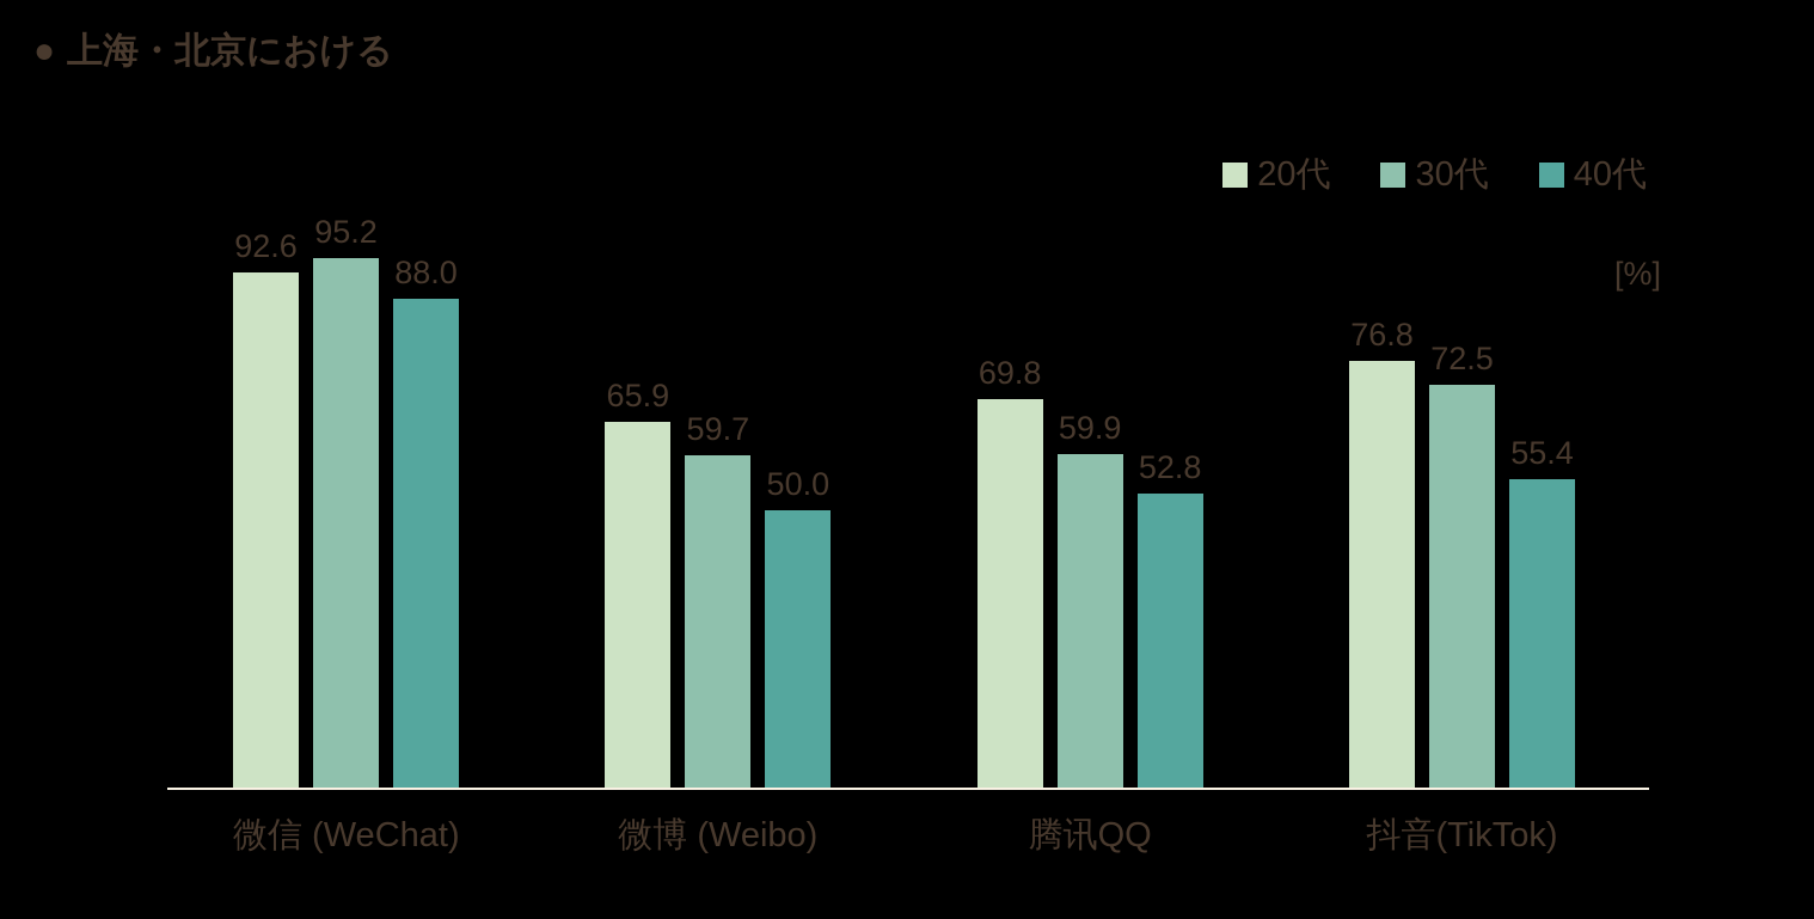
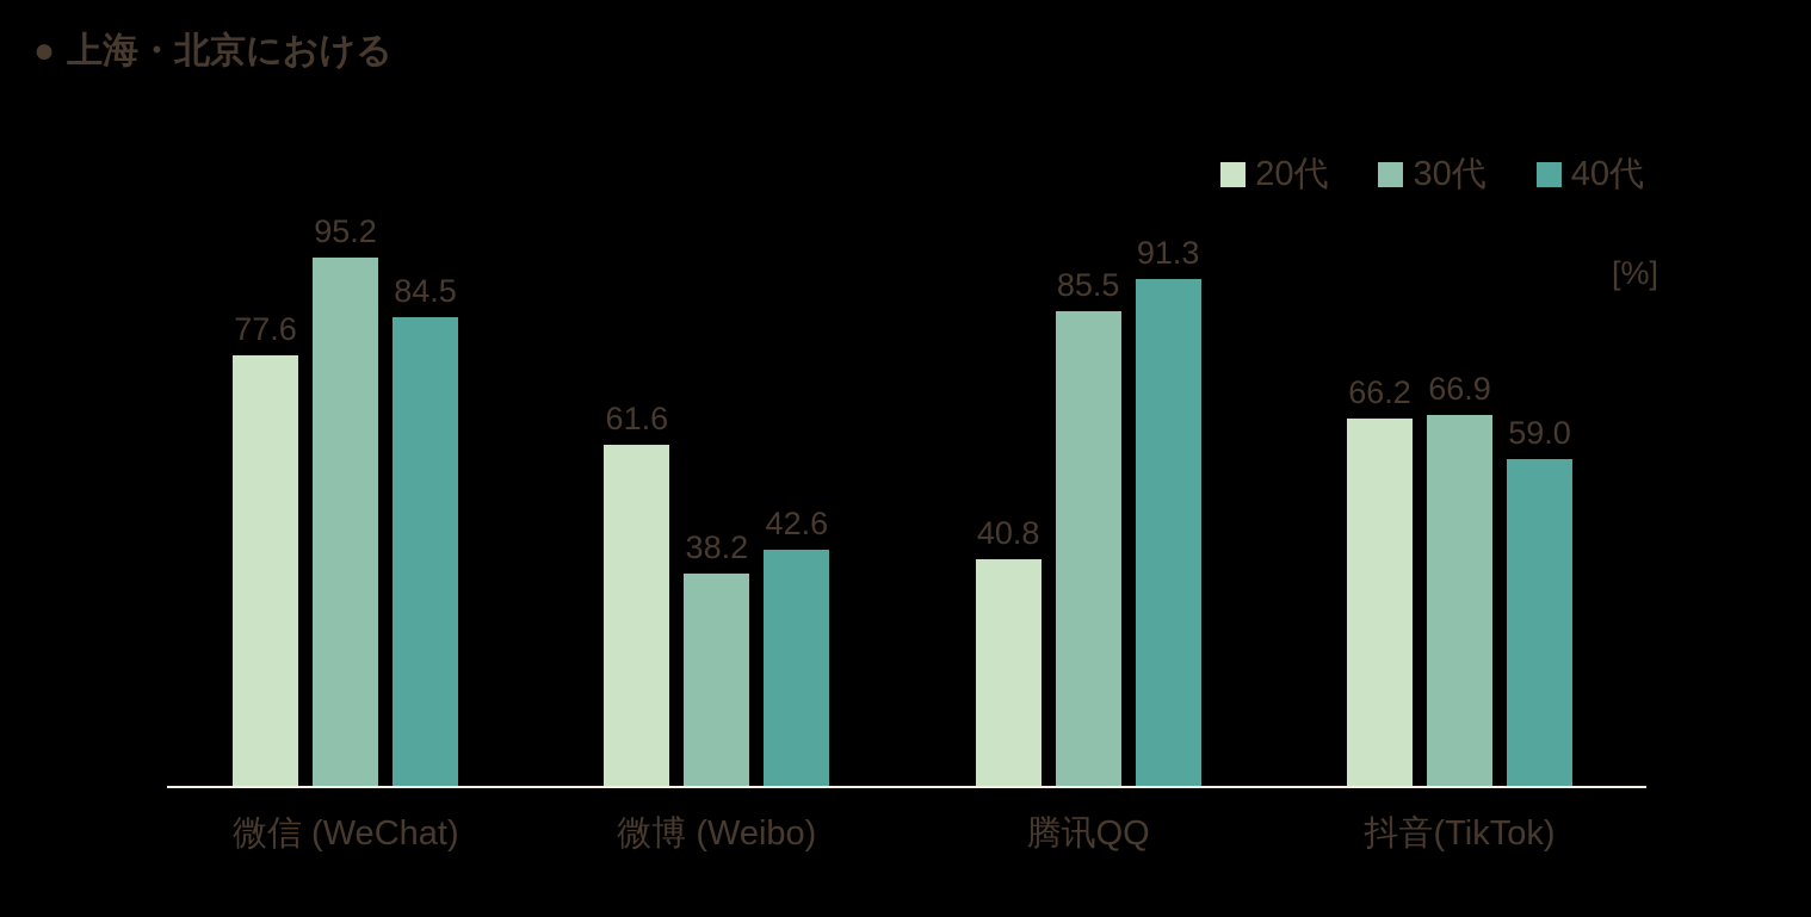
20代/微信 (WeChat): 92.6 -> 77.6
40代/微信 (WeChat): 88.0 -> 84.5
20代/微博 (Weibo): 65.9 -> 61.6
30代/微博 (Weibo): 59.7 -> 38.2
40代/微博 (Weibo): 50.0 -> 42.6
20代/腾讯QQ: 69.8 -> 40.8
30代/腾讯QQ: 59.9 -> 85.5
40代/腾讯QQ: 52.8 -> 91.3
20代/抖音(TikTok): 76.8 -> 66.2
30代/抖音(TikTok): 72.5 -> 66.9
40代/抖音(TikTok): 55.4 -> 59.0
